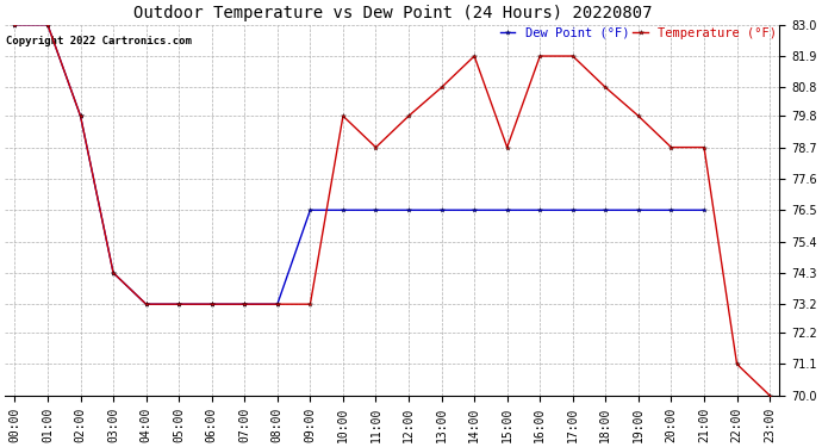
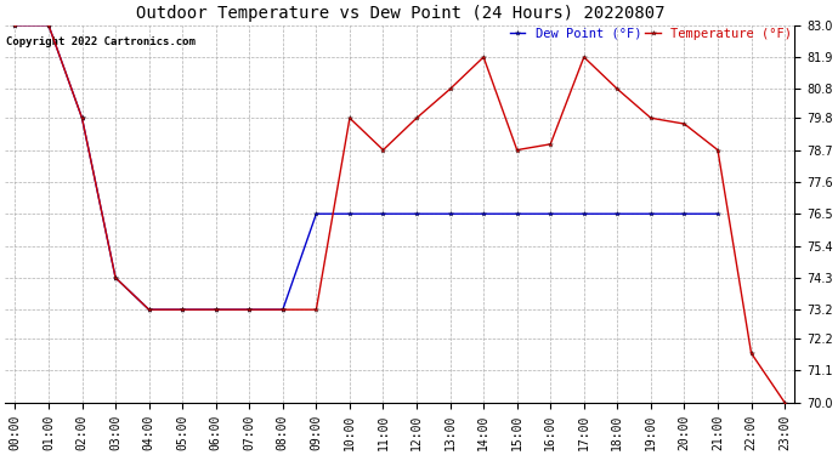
Temperature (°F)/16:00: 81.9 -> 78.9
Temperature (°F)/20:00: 78.7 -> 79.6
Temperature (°F)/22:00: 71.1 -> 71.7
